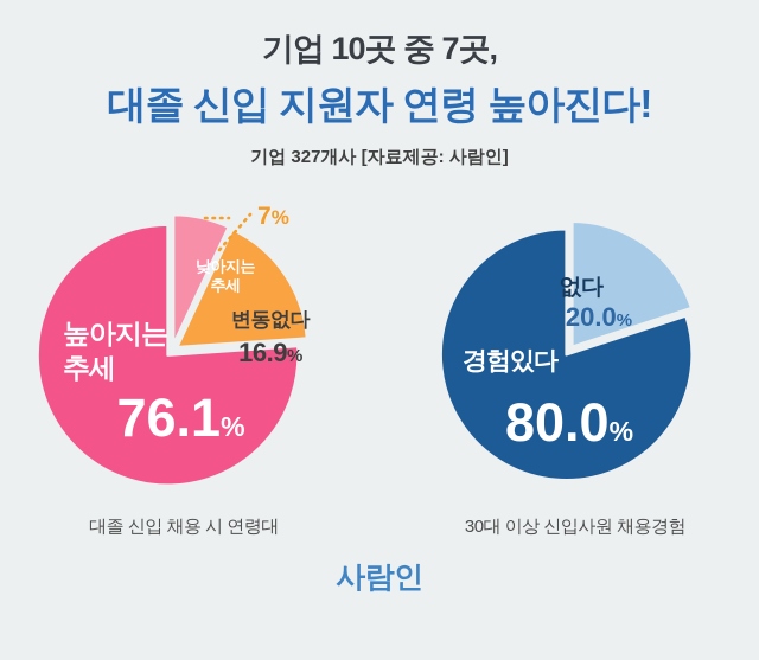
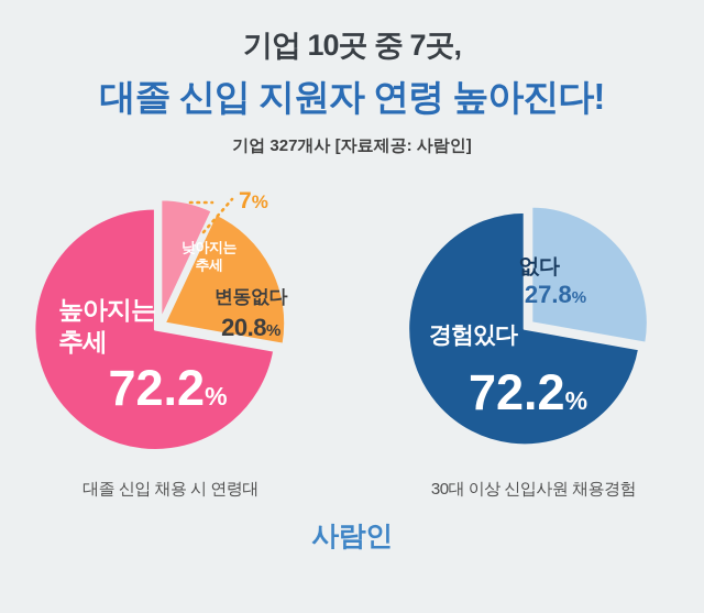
대졸 신입 채용 시 연령대/변동없다: 16.9 -> 20.8
대졸 신입 채용 시 연령대/높아지는 추세: 76.1 -> 72.2
30대 이상 신입사원 채용경험/없다: 20.0 -> 27.8
30대 이상 신입사원 채용경험/경험있다: 80.0 -> 72.2
